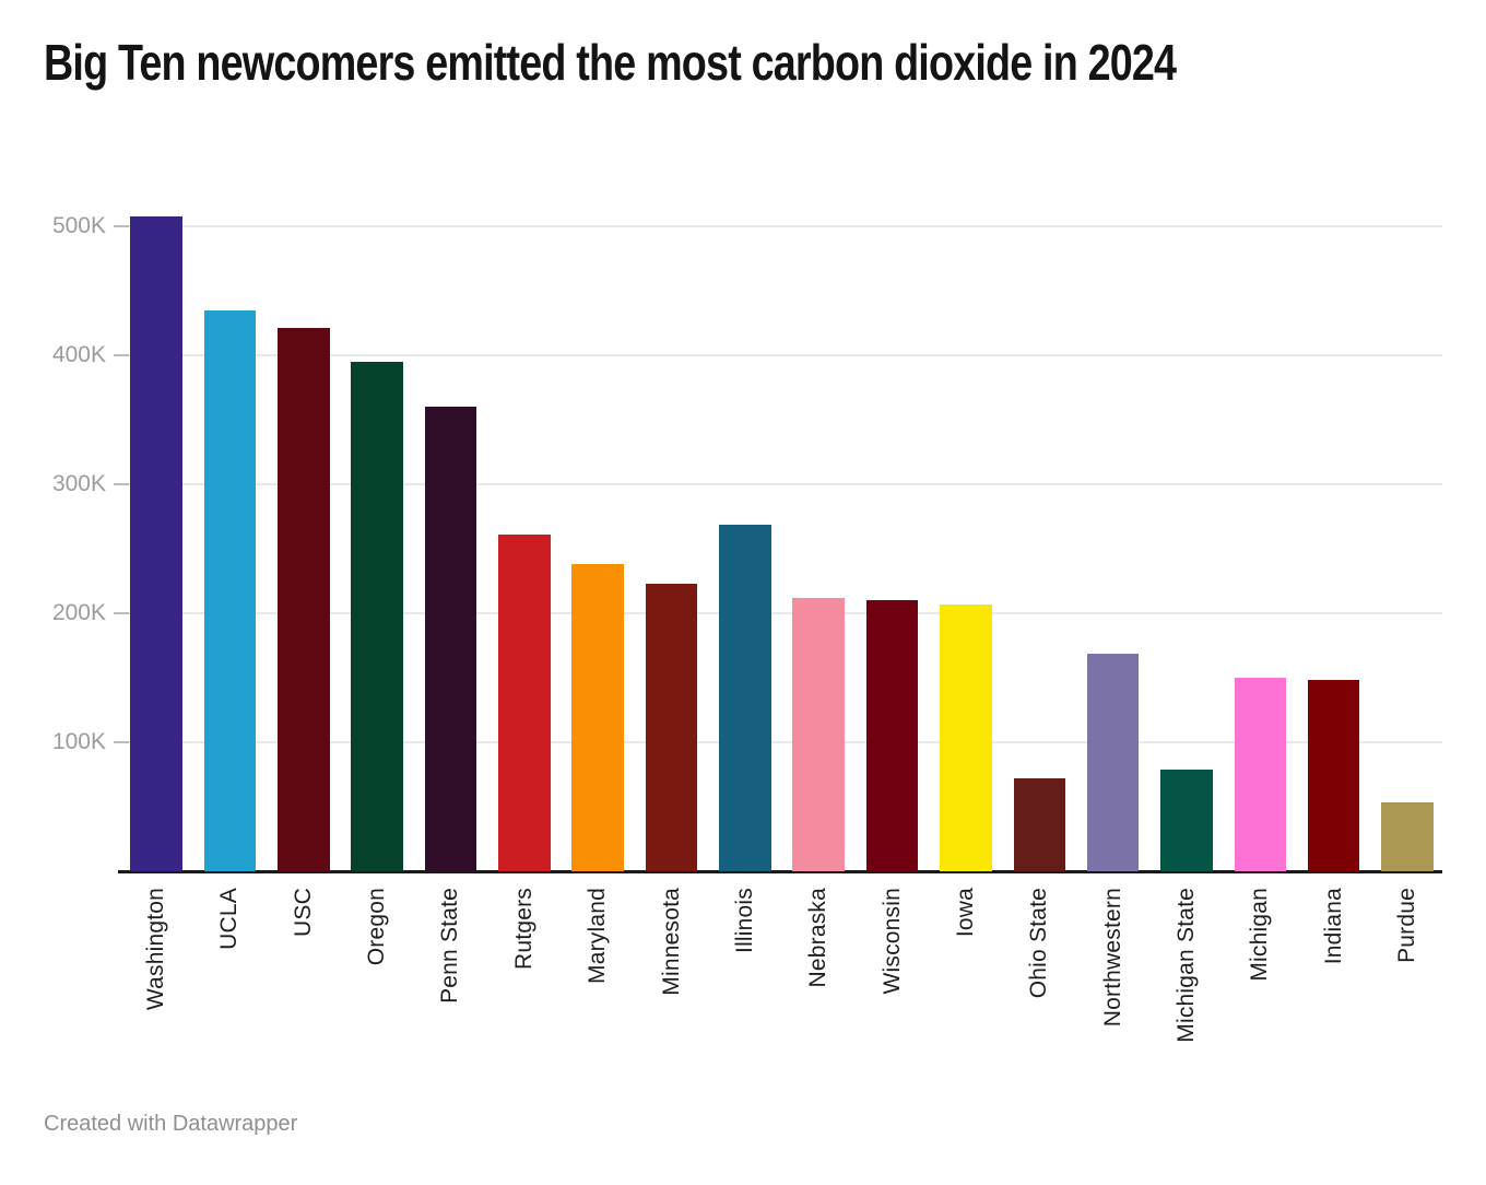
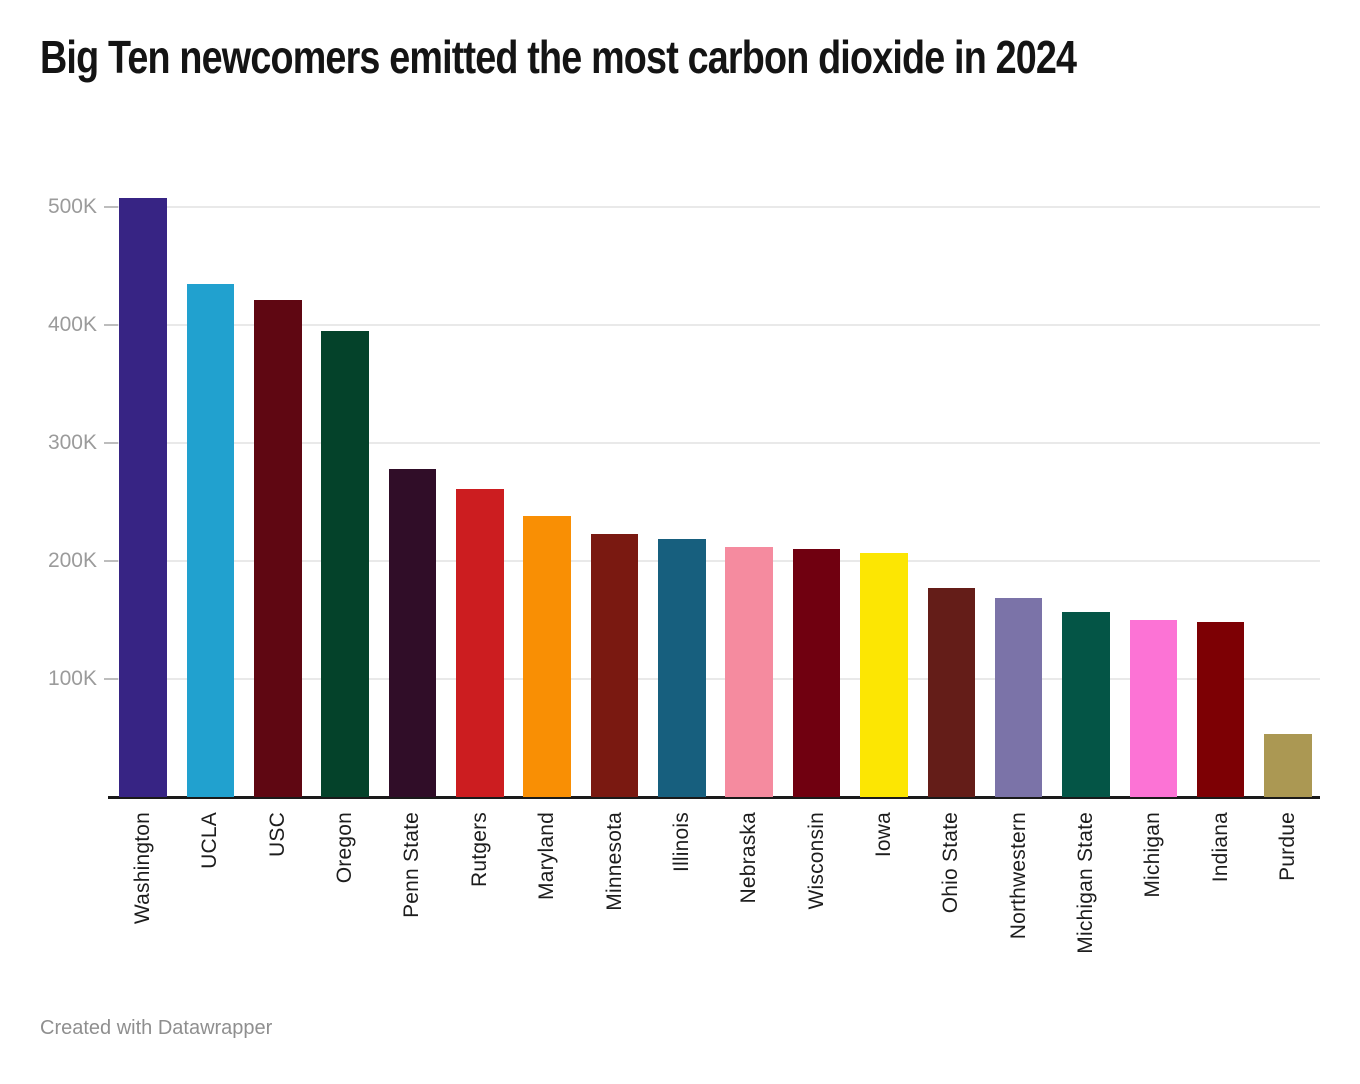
Penn State: 360K -> 278K
Illinois: 269K -> 219K
Ohio State: 72K -> 177K
Michigan State: 79K -> 157K
